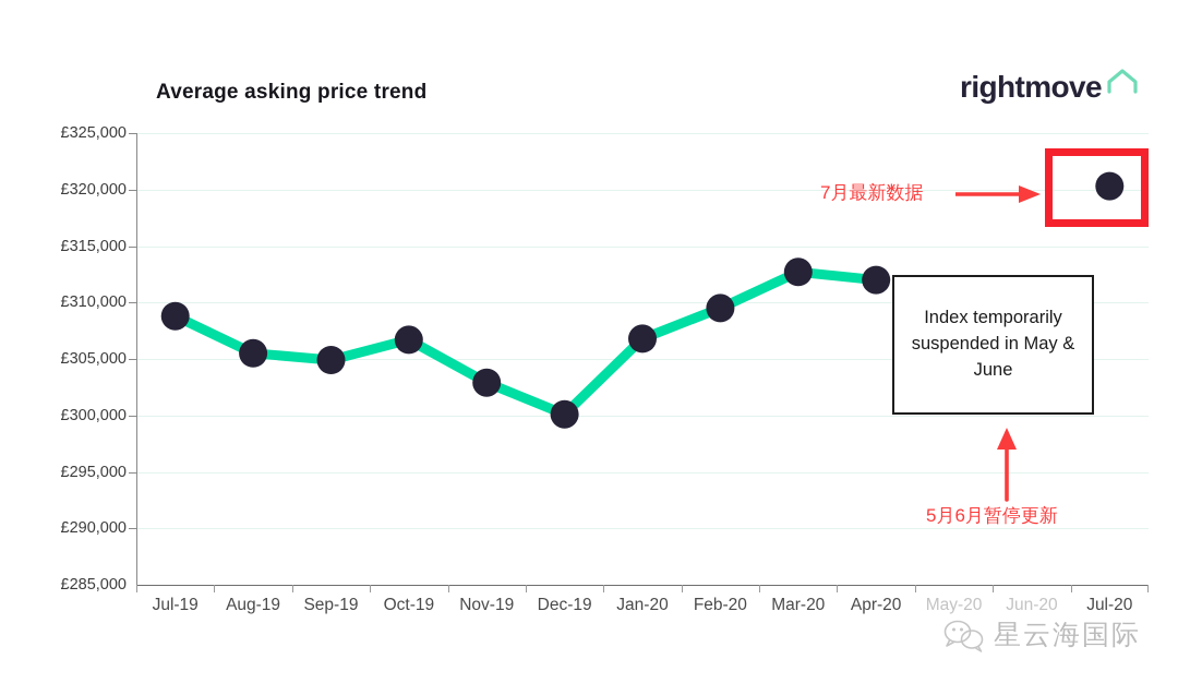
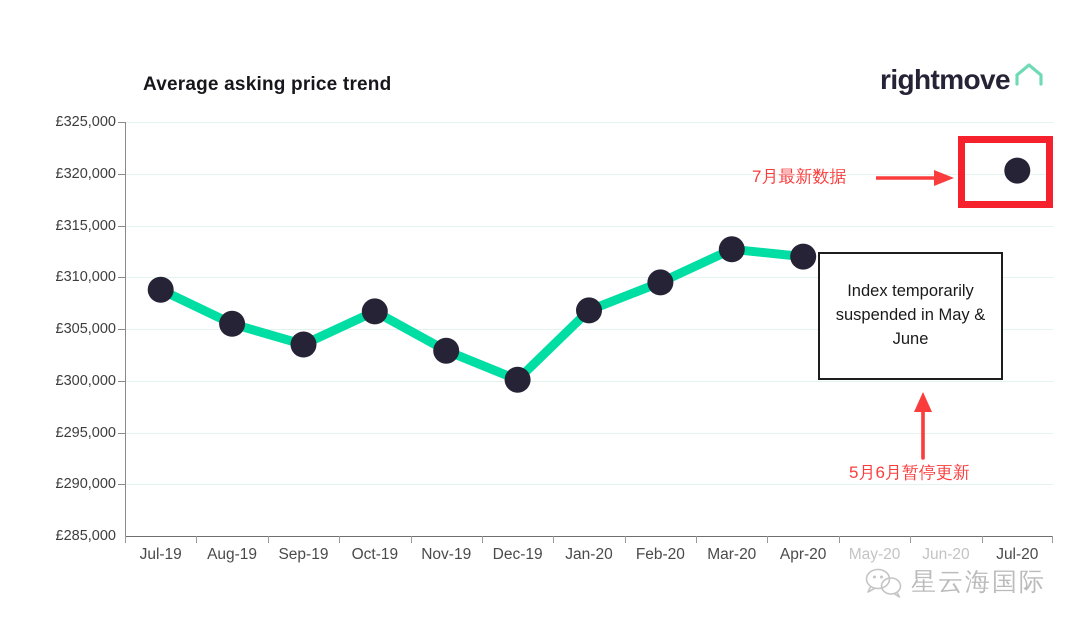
Sep-19: £304900 -> £303500
